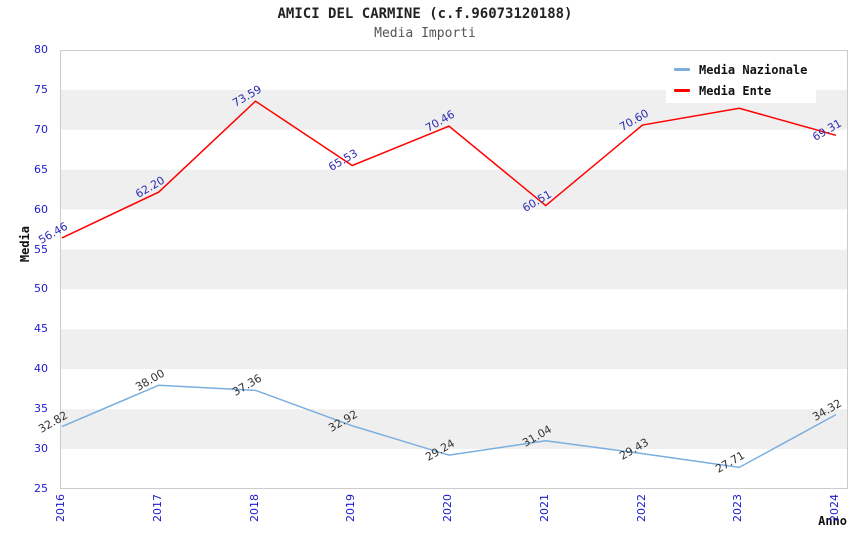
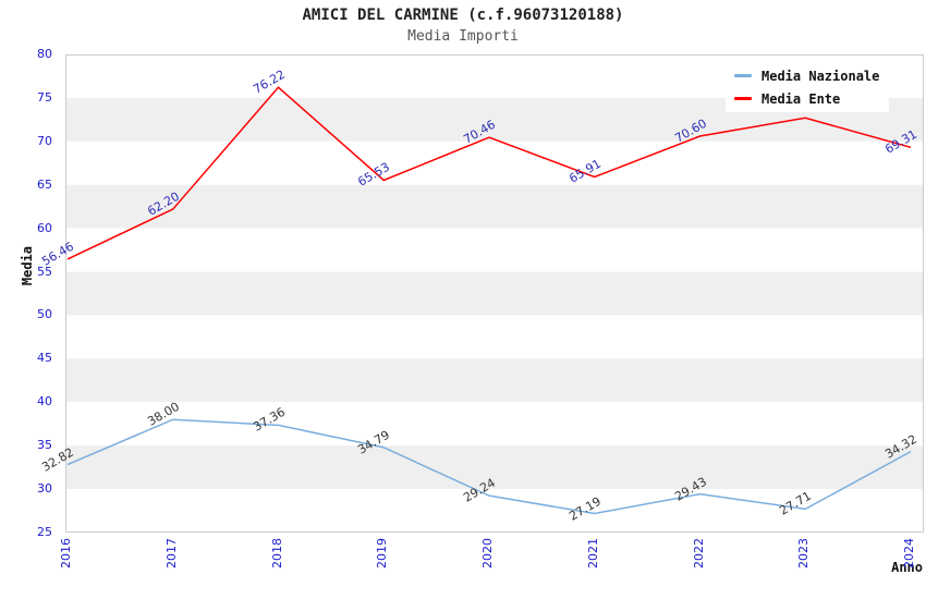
Media Ente/2018: 73.59 -> 76.22
Media Nazionale/2019: 32.92 -> 34.79
Media Nazionale/2021: 31.04 -> 27.19
Media Ente/2021: 60.51 -> 65.91
